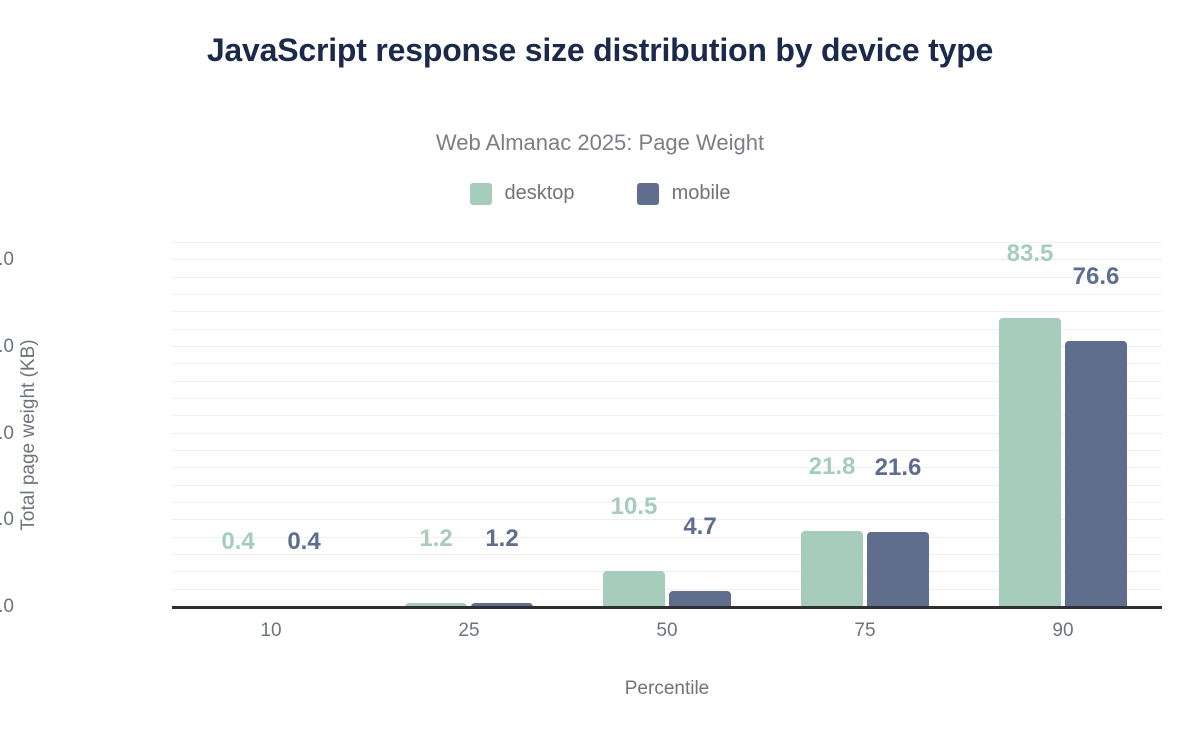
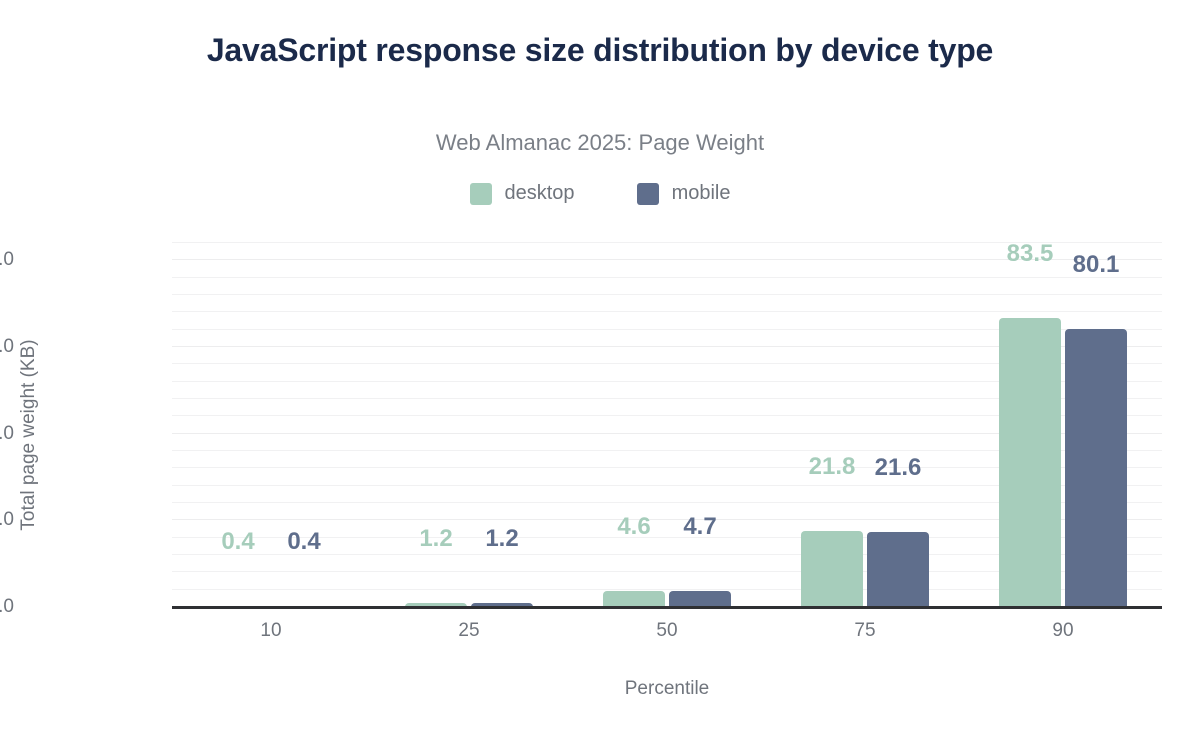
desktop/50: 10.5 -> 4.6
mobile/90: 76.6 -> 80.1
